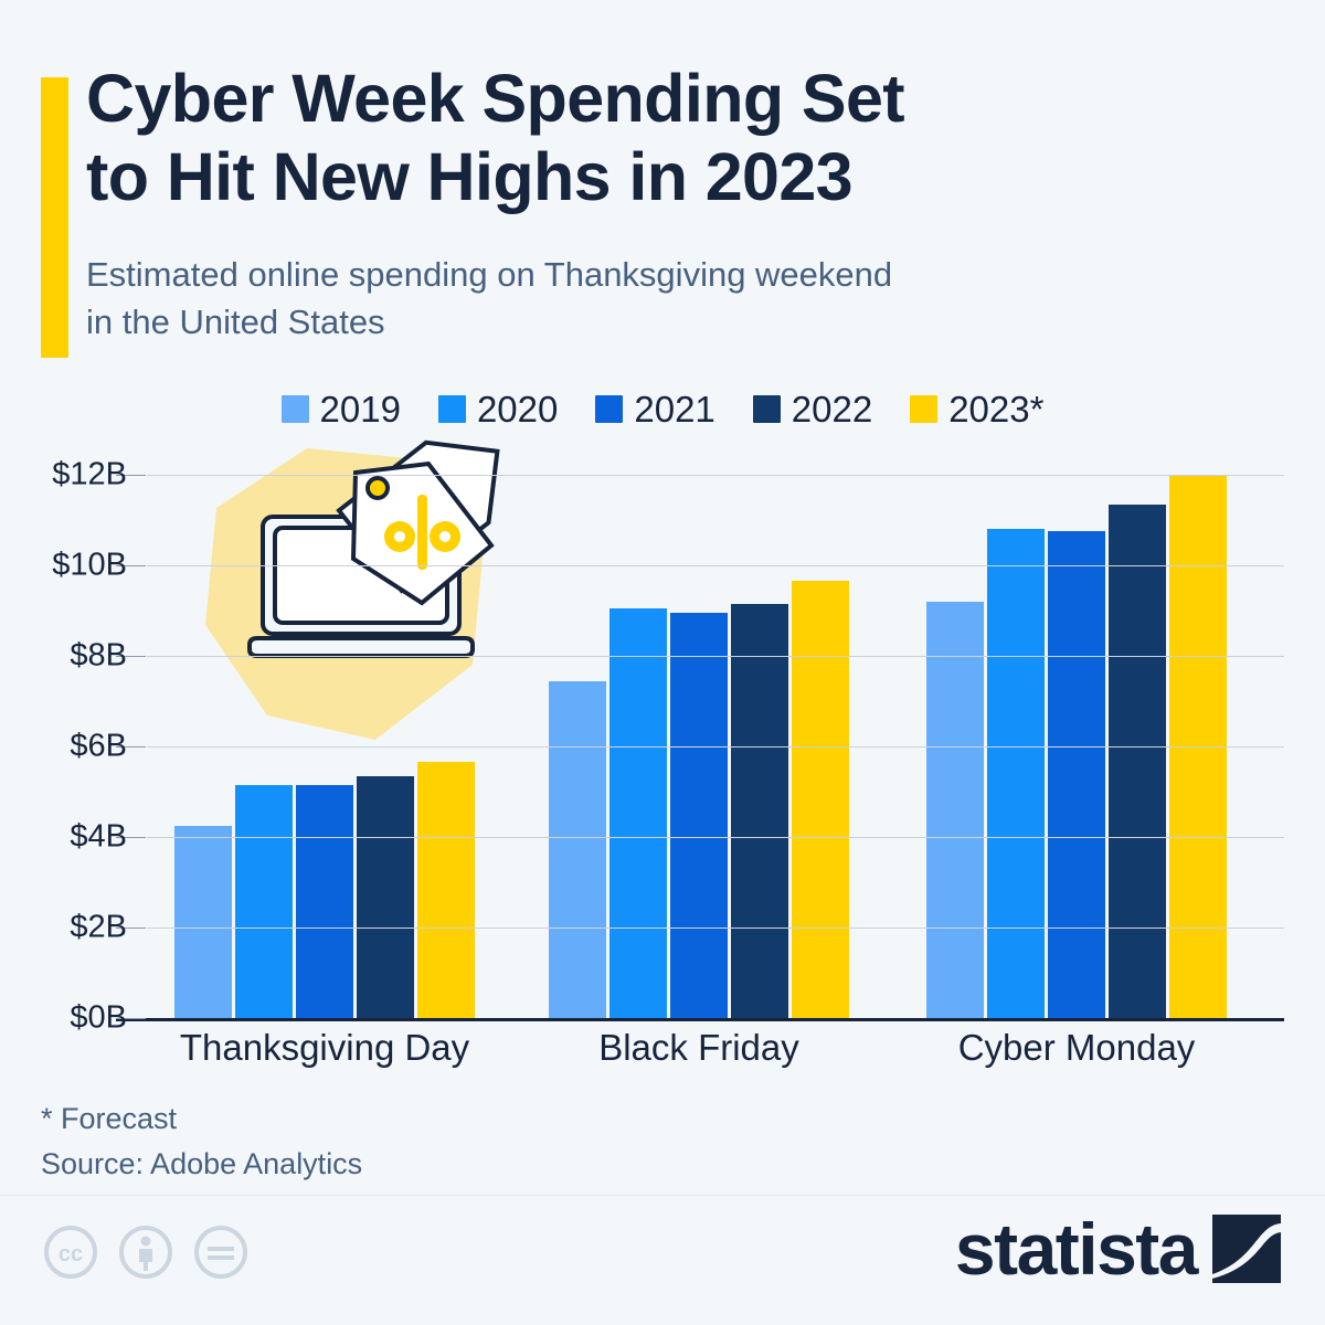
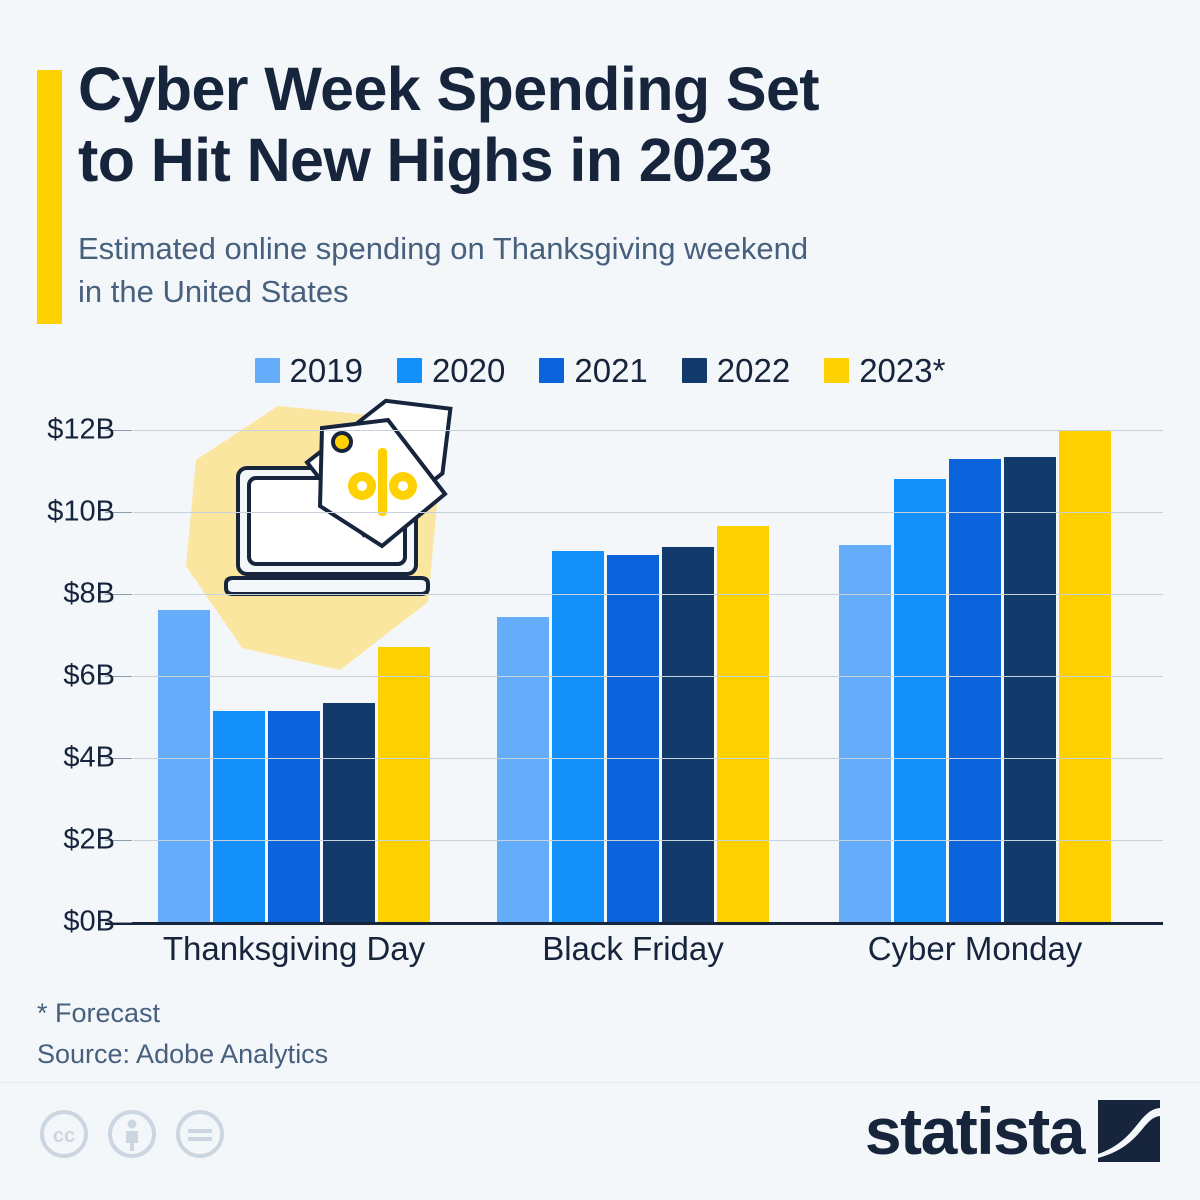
2019/Thanksgiving Day: $4.2B -> $7.6B
2023*/Thanksgiving Day: $5.7B -> $6.7B
2021/Cyber Monday: $10.8B -> $11.3B
